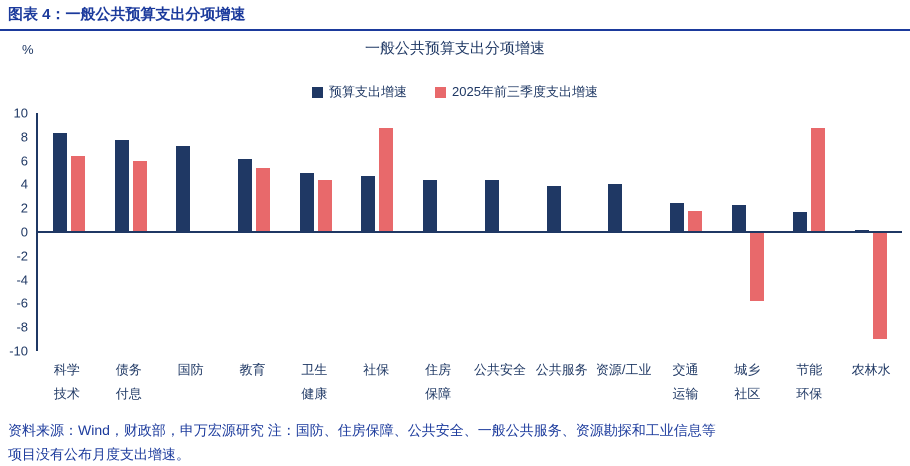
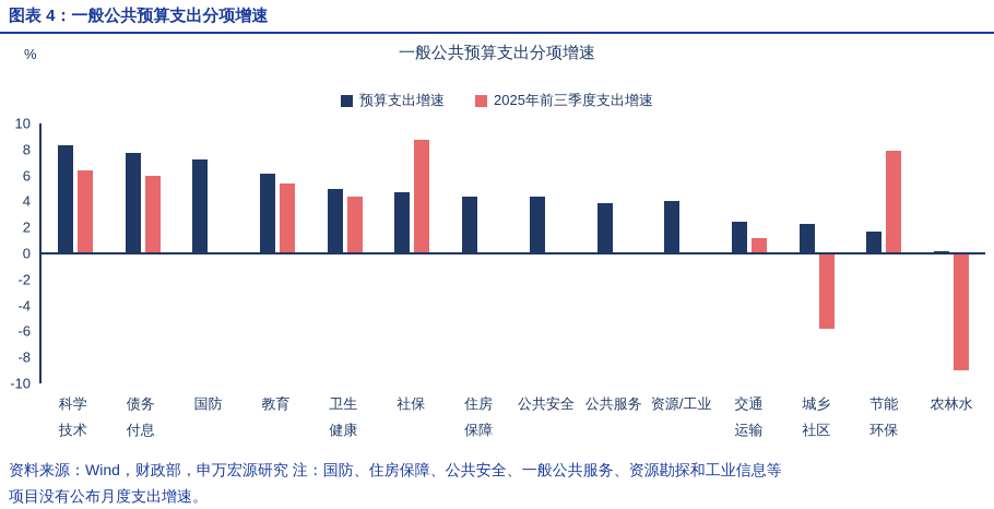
2025年前三季度支出增速/交通运输: 1.8 -> 1.2
2025年前三季度支出增速/节能环保: 8.7 -> 7.9
